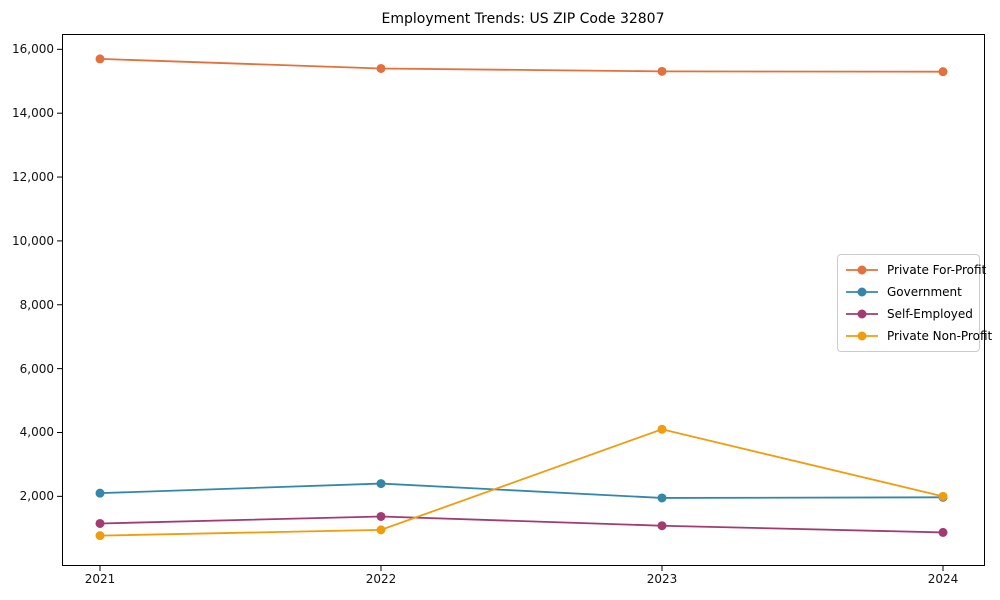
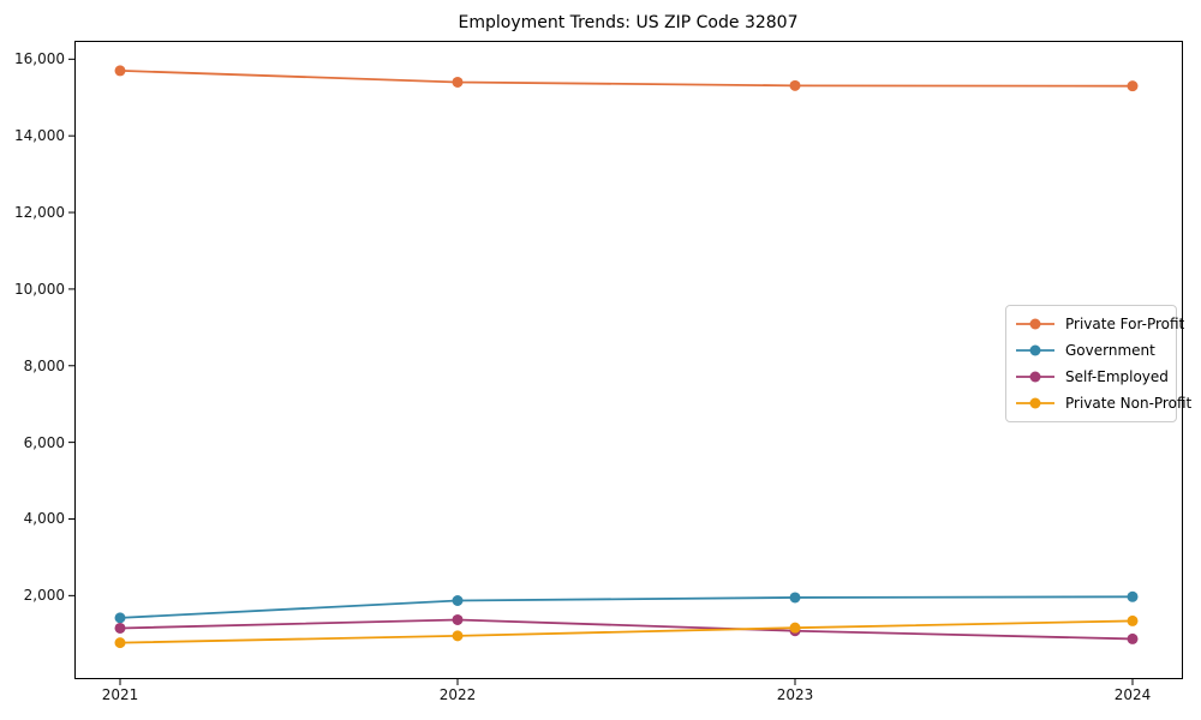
Government/2021: 2100 -> 1400
Government/2022: 2400 -> 1900
Private Non-Profit/2023: 4100 -> 1200
Private Non-Profit/2024: 2000 -> 1300
